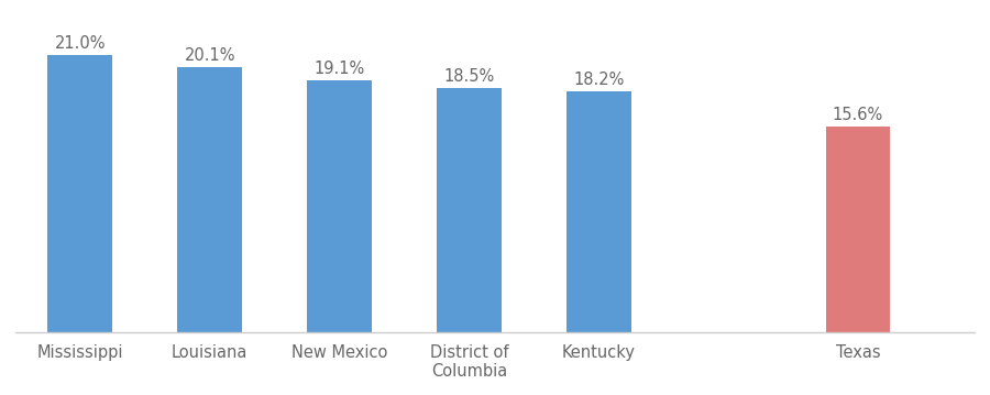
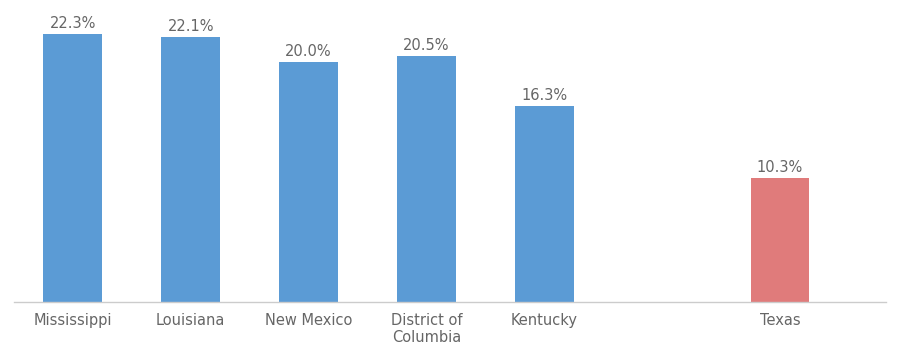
Mississippi: 21.0% -> 22.3%
Louisiana: 20.1% -> 22.1%
New Mexico: 19.1% -> 20.0%
District of Columbia: 18.5% -> 20.5%
Kentucky: 18.2% -> 16.3%
Texas: 15.6% -> 10.3%
